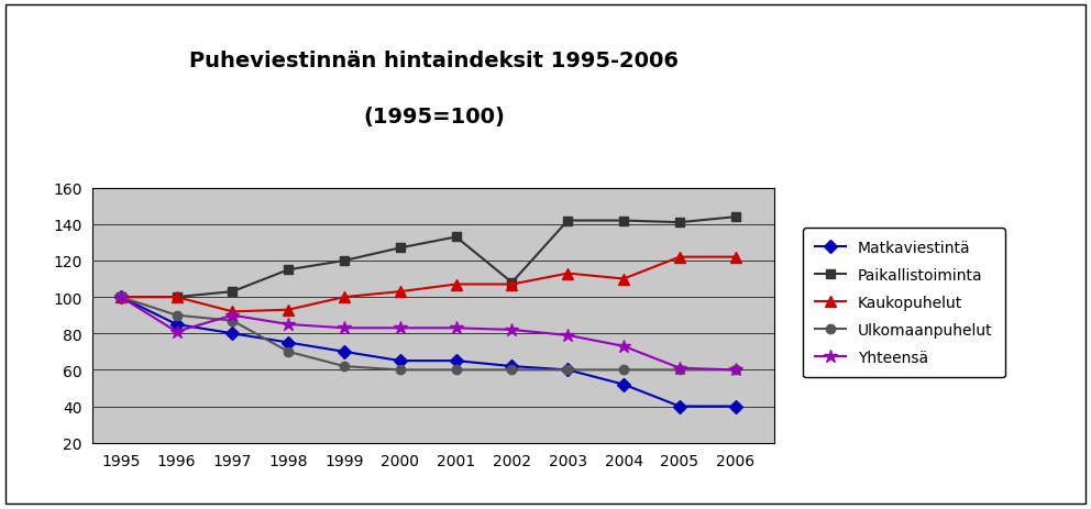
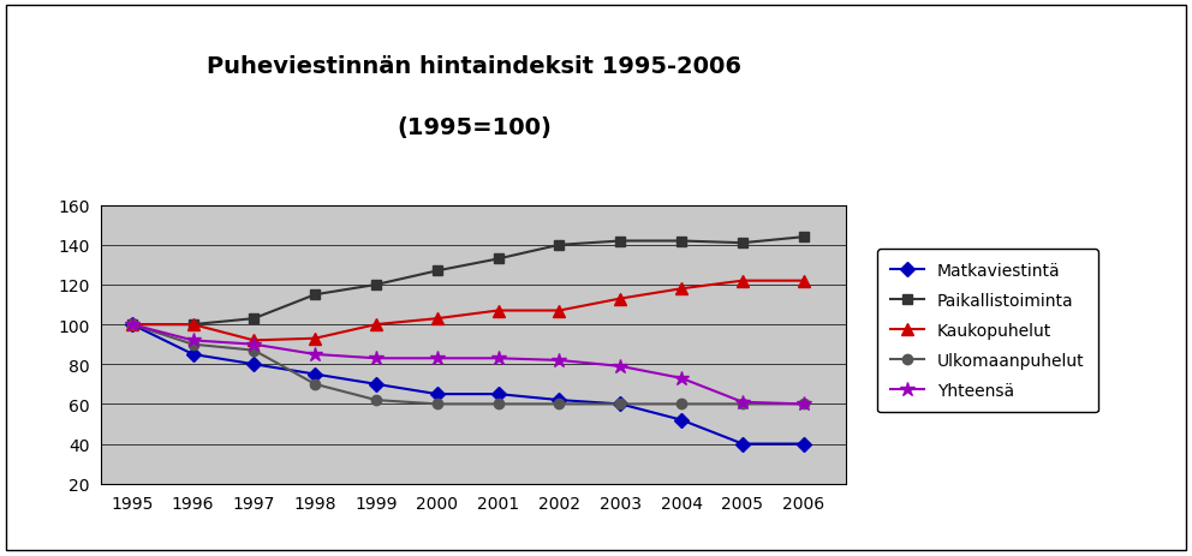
Yhteensä/1996: 81 -> 92
Paikallistoiminta/2002: 108 -> 140
Kaukopuhelut/2004: 110 -> 118
